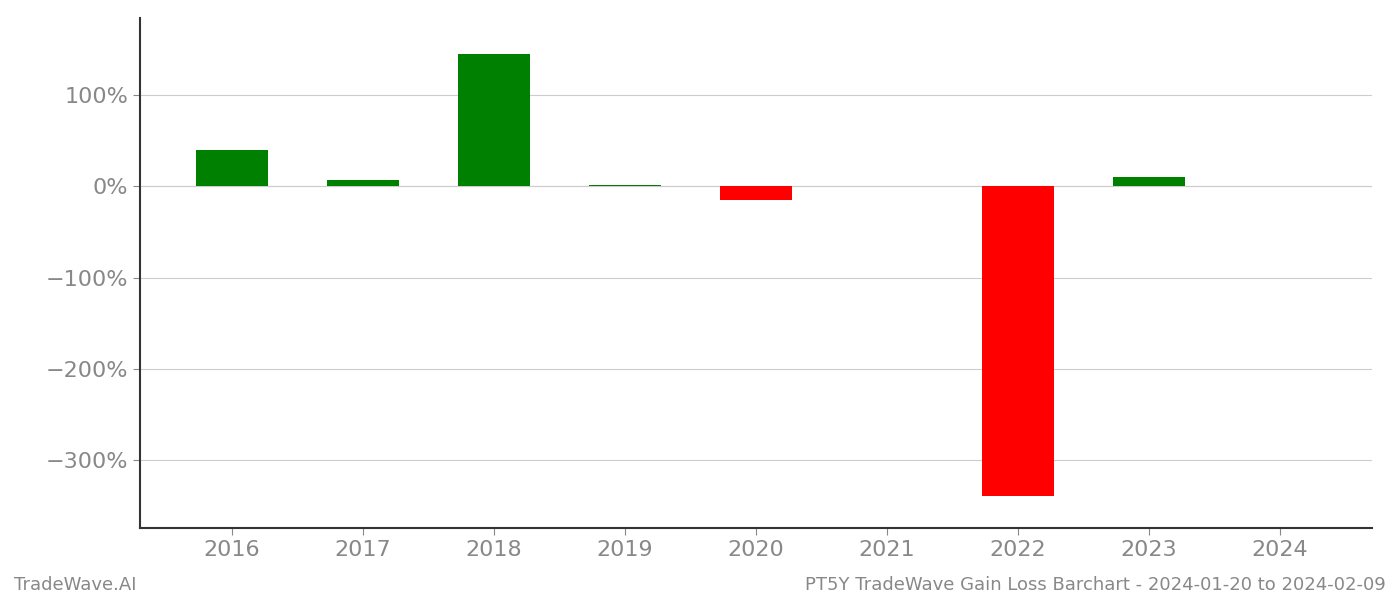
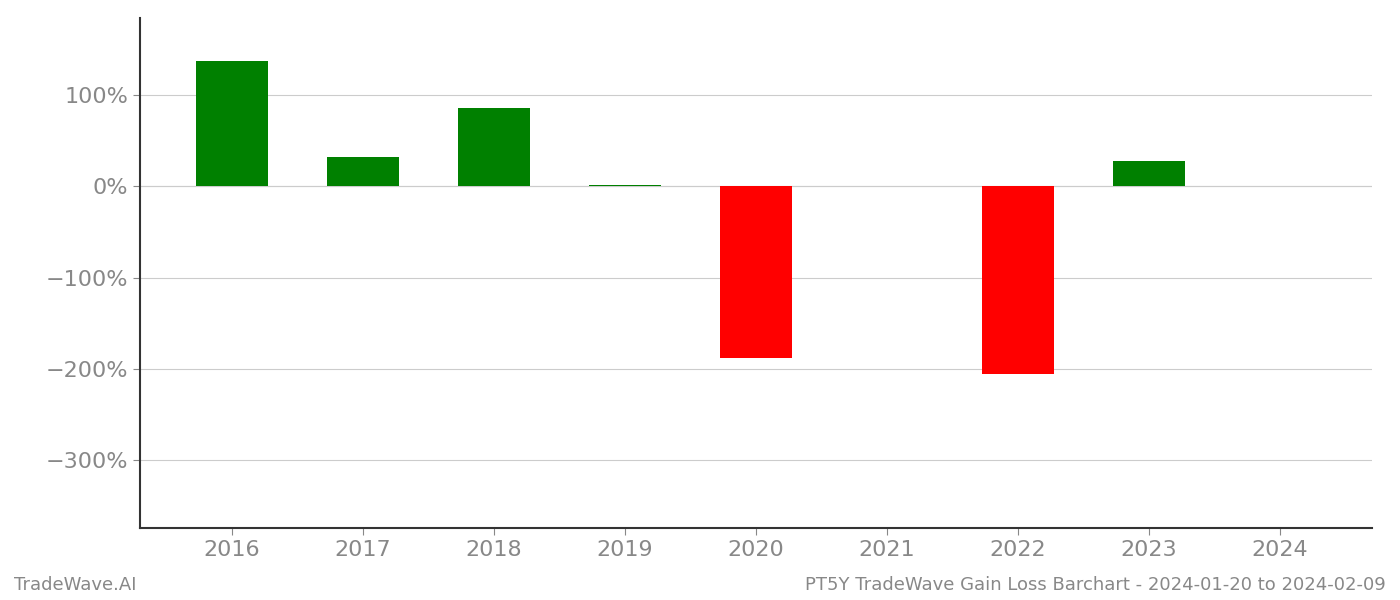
2016: 40% -> 138%
2017: 7% -> 32%
2018: 145% -> 86%
2020: -15% -> -188%
2022: -340% -> -206%
2023: 10% -> 28%
